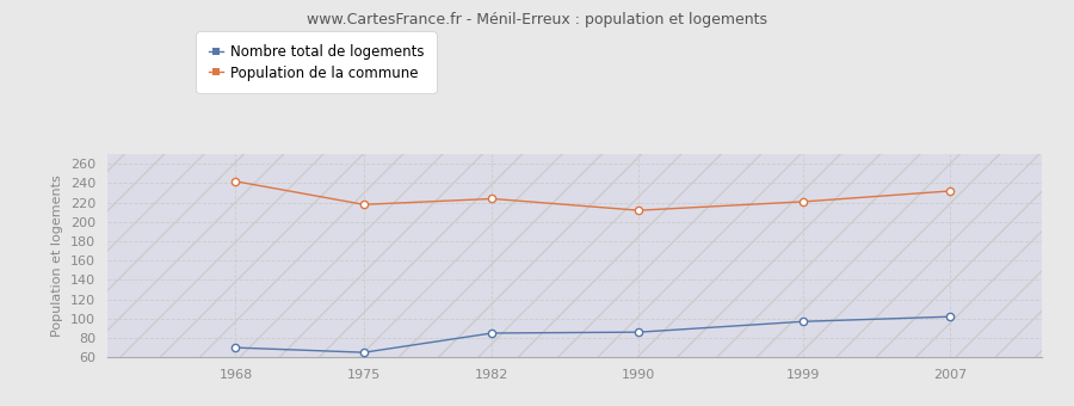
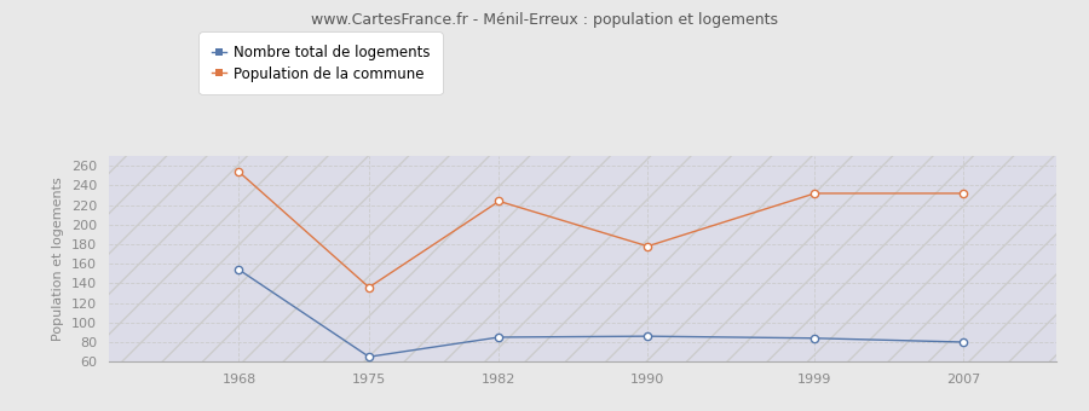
Nombre total de logements/1968: 70 -> 154
Population de la commune/1968: 242 -> 254
Population de la commune/1975: 218 -> 136
Population de la commune/1990: 212 -> 178
Nombre total de logements/1999: 97 -> 84
Population de la commune/1999: 221 -> 232
Nombre total de logements/2007: 102 -> 80
